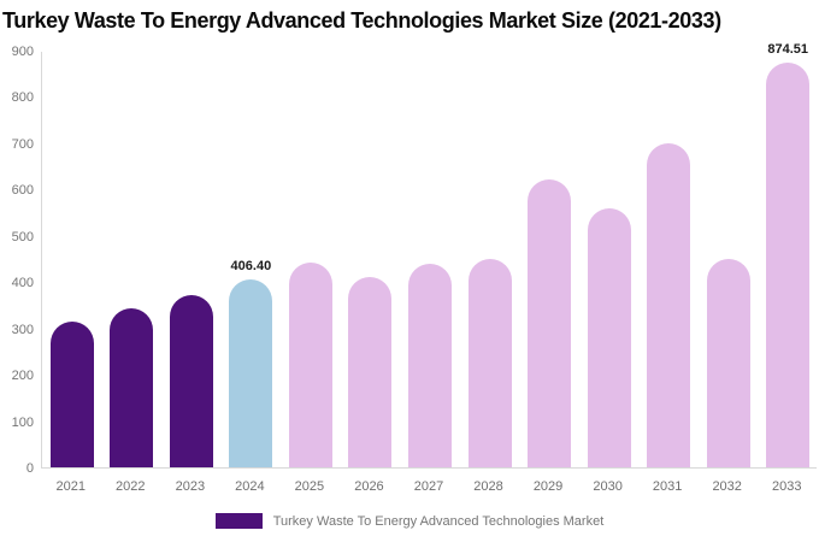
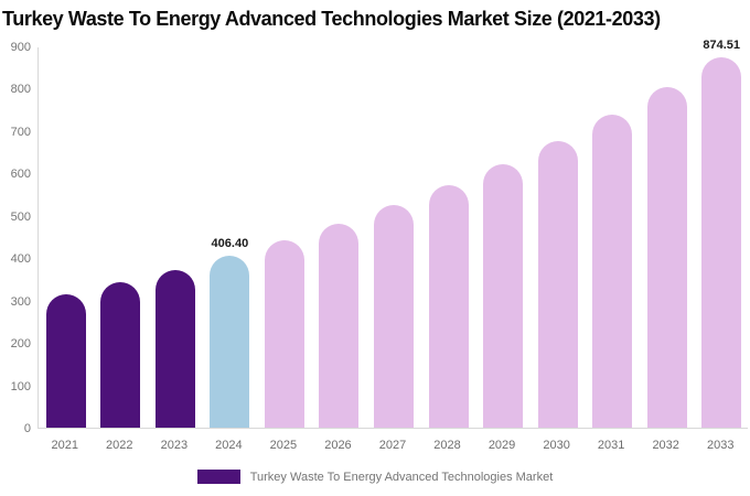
2026: 410 -> 480
2027: 440 -> 520
2028: 450 -> 570
2030: 560 -> 680
2031: 700 -> 740
2032: 450 -> 800
